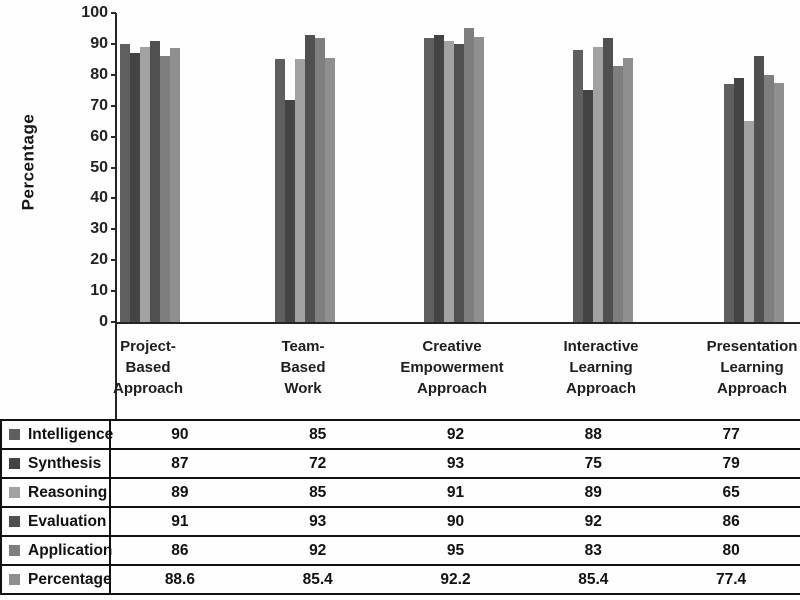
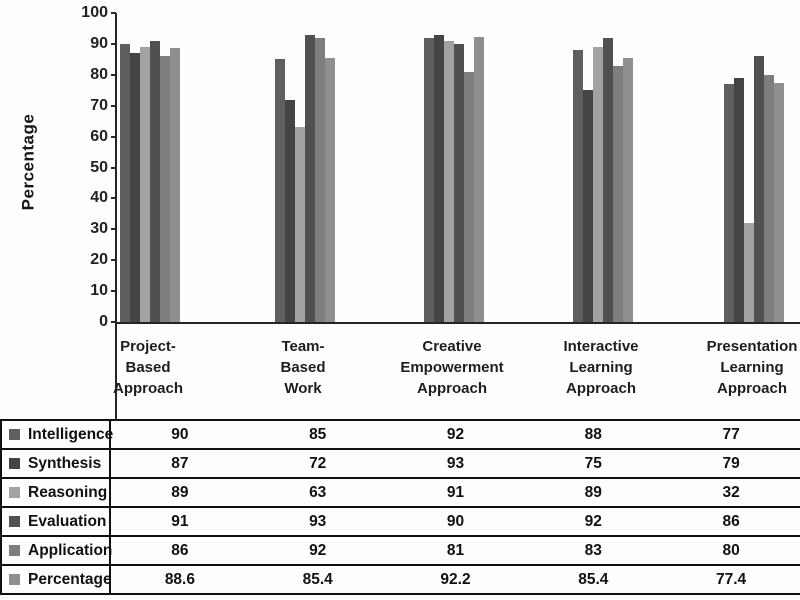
Reasoning/Team-Based Work: 85 -> 63
Application/Creative Empowerment Approach: 95 -> 81
Reasoning/Presentation Learning Approach: 65 -> 32
